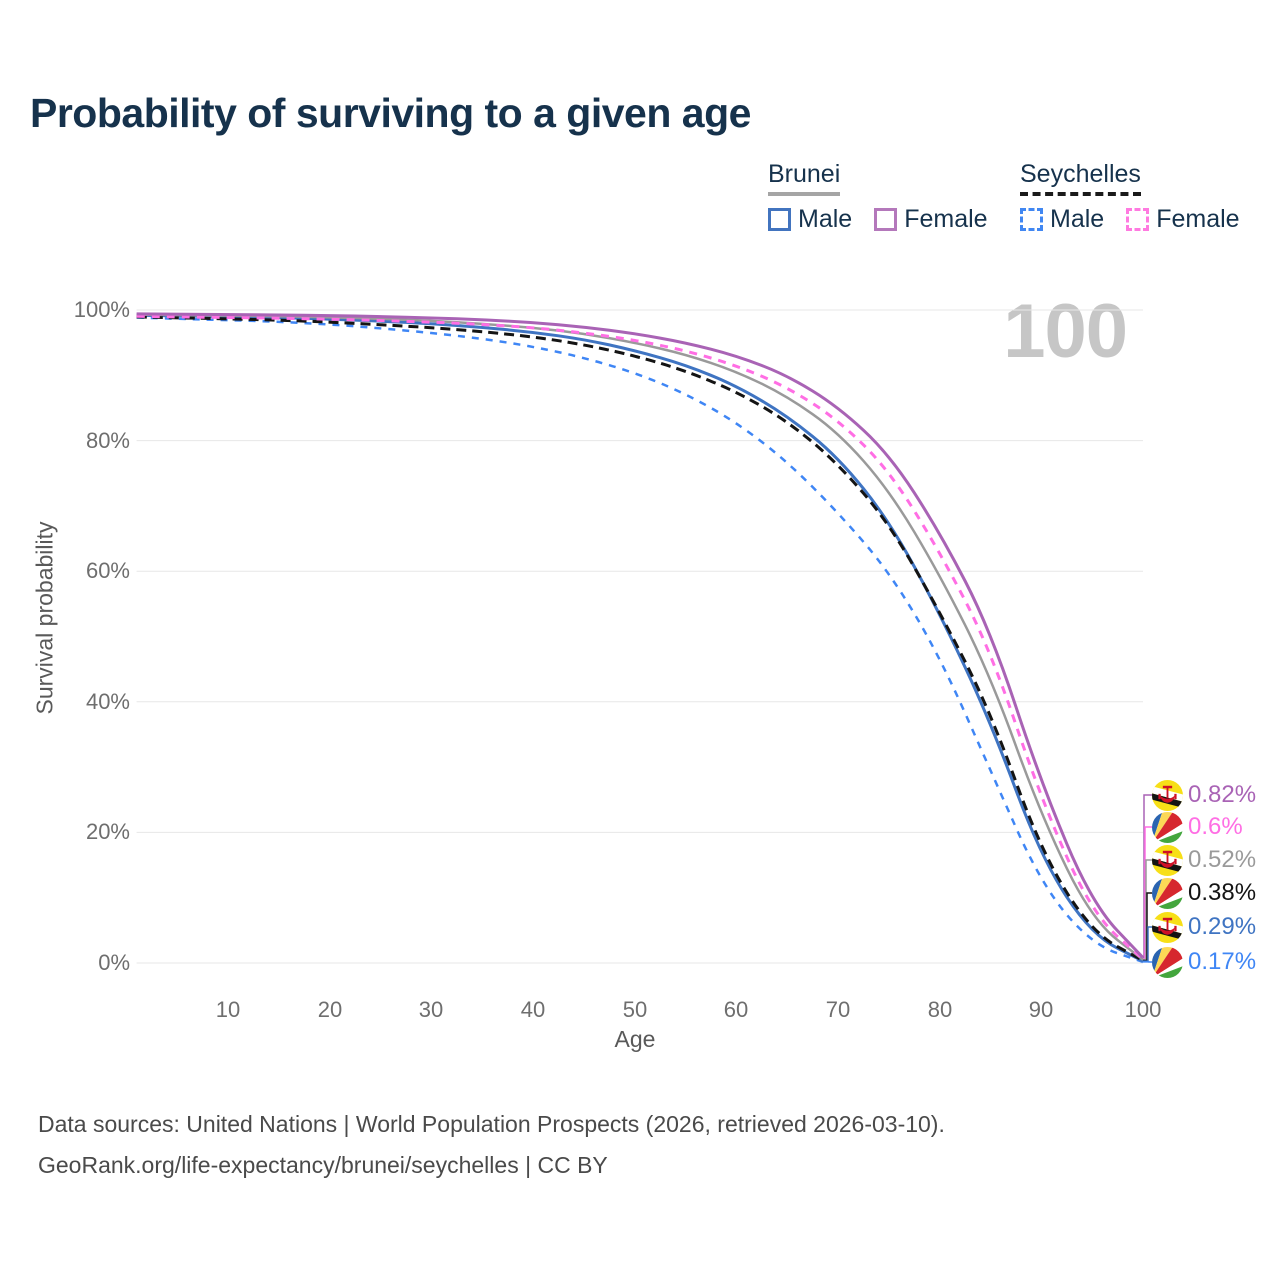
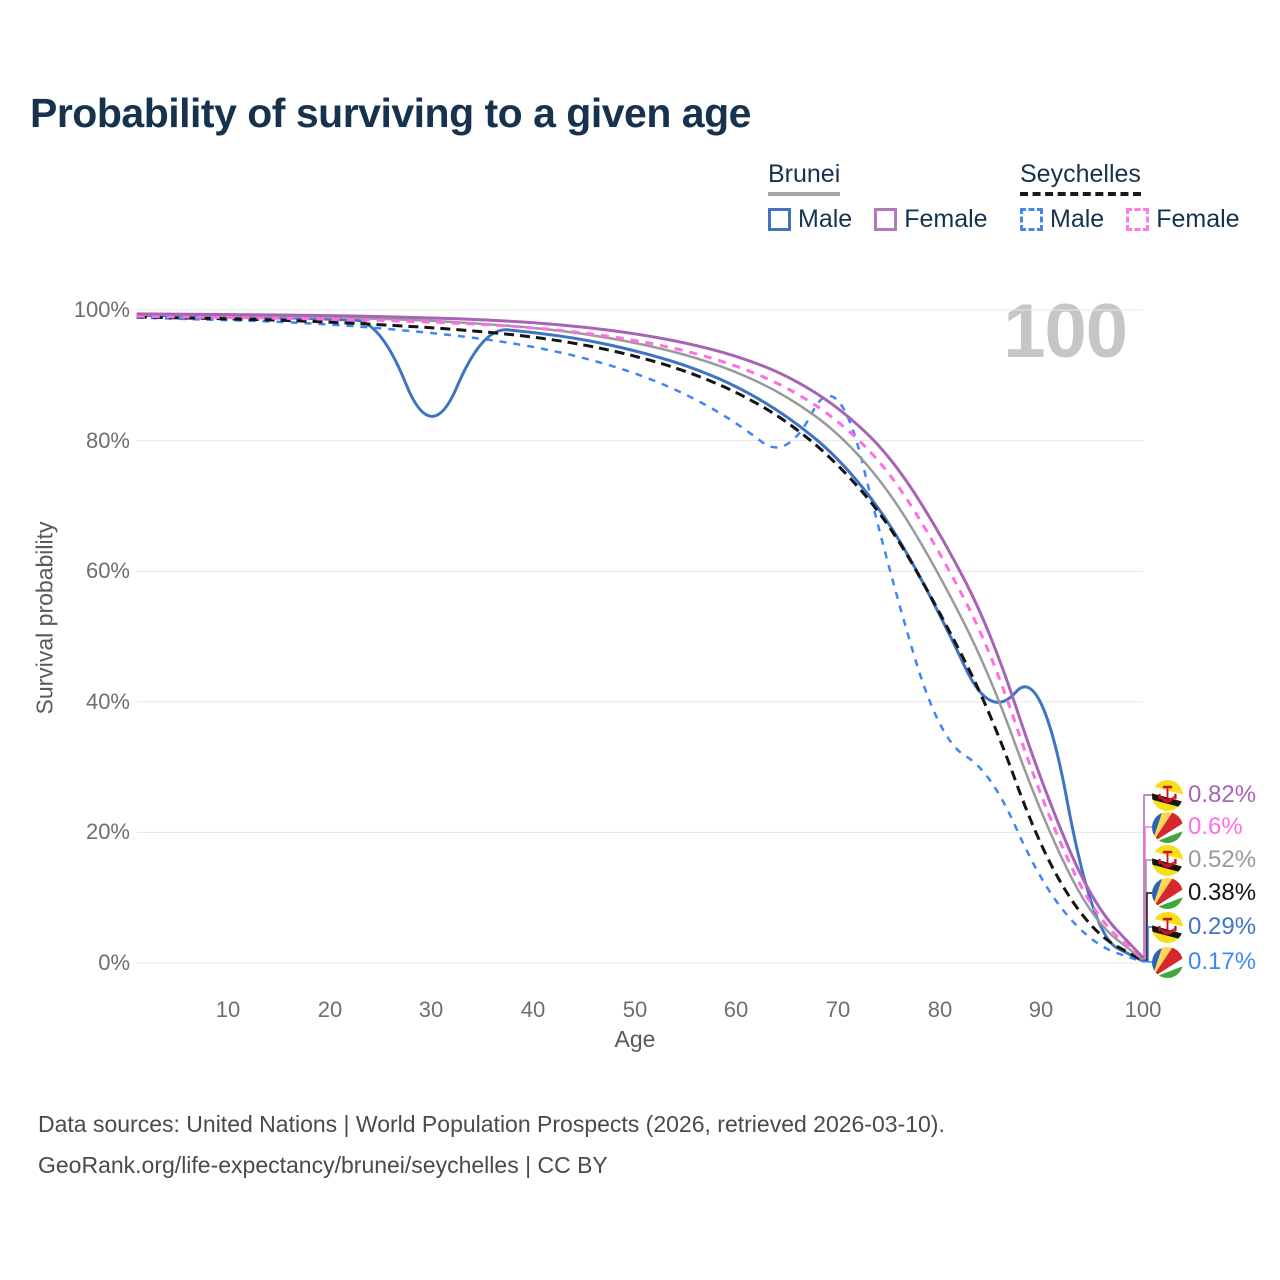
Brunei Male/30: 98% -> 79%
Seychelles Male/70: 69% -> 92%
Seychelles Male/80: 47% -> 34%
Brunei Male/90: 16% -> 46%
